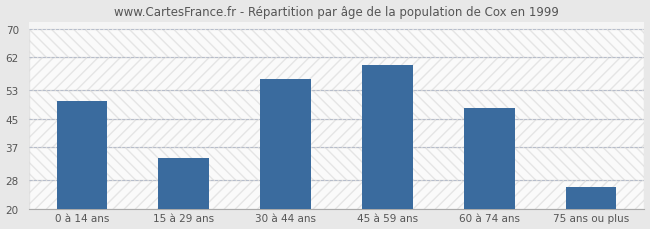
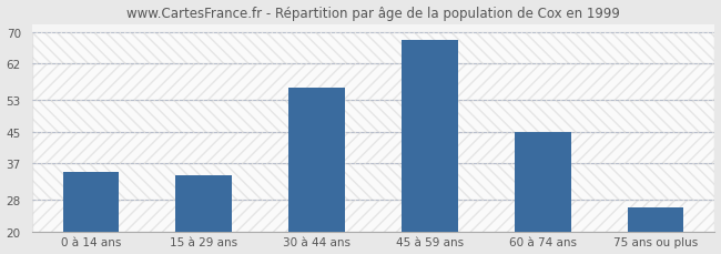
0 à 14 ans: 50 -> 35
45 à 59 ans: 60 -> 68
60 à 74 ans: 48 -> 45
